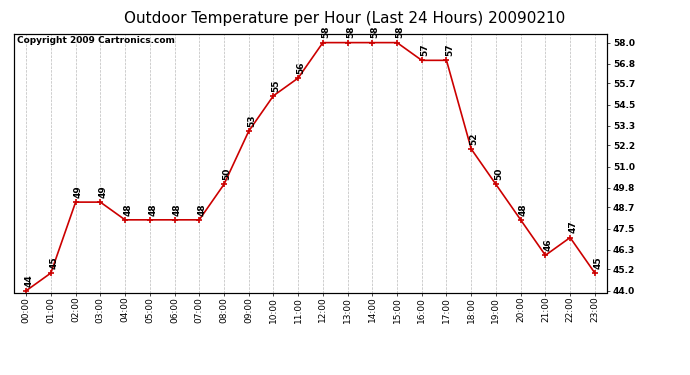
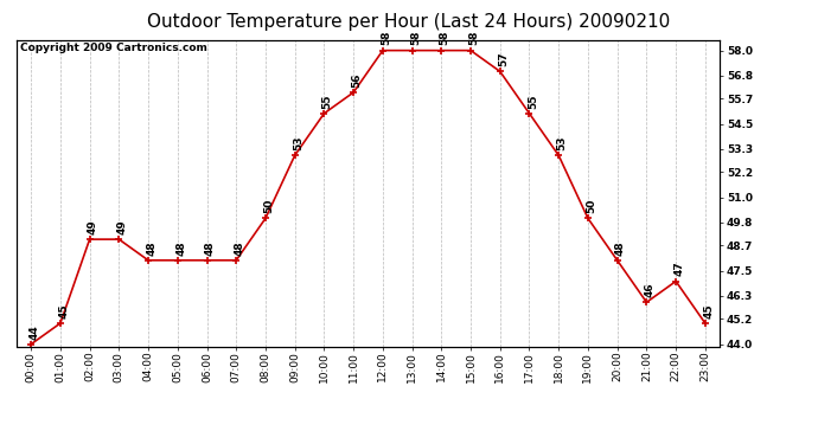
17:00: 57 -> 55
18:00: 52 -> 53
